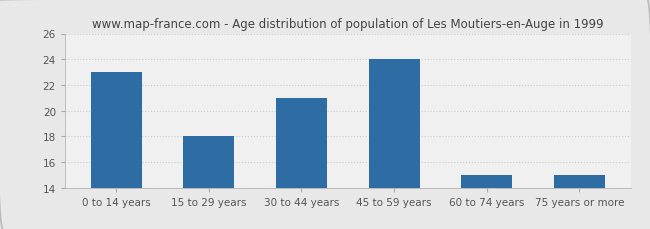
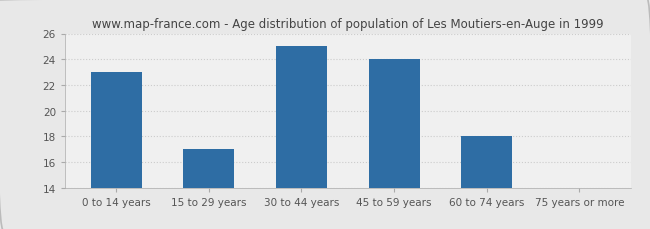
15 to 29 years: 18 -> 17
30 to 44 years: 21 -> 25
60 to 74 years: 15 -> 18
75 years or more: 15 -> 14
